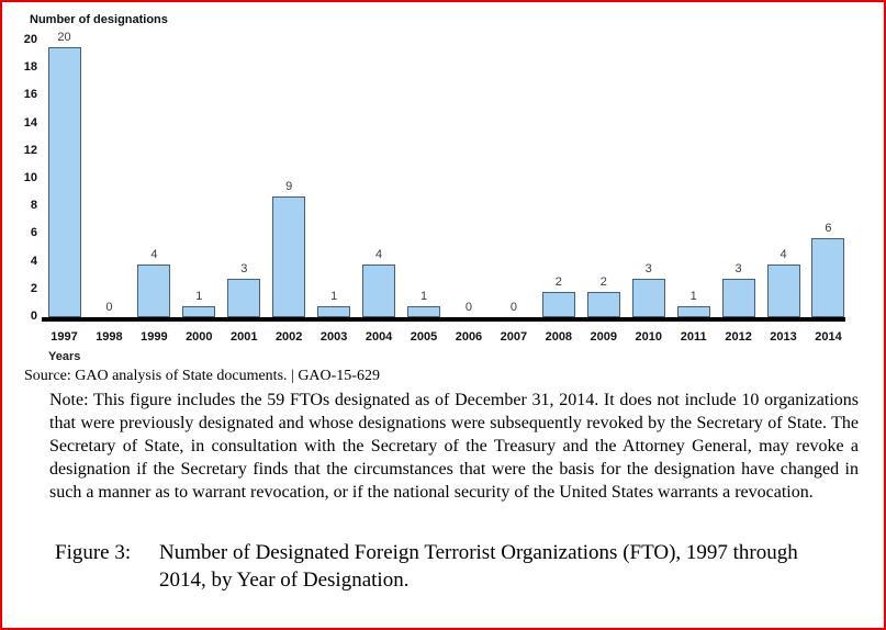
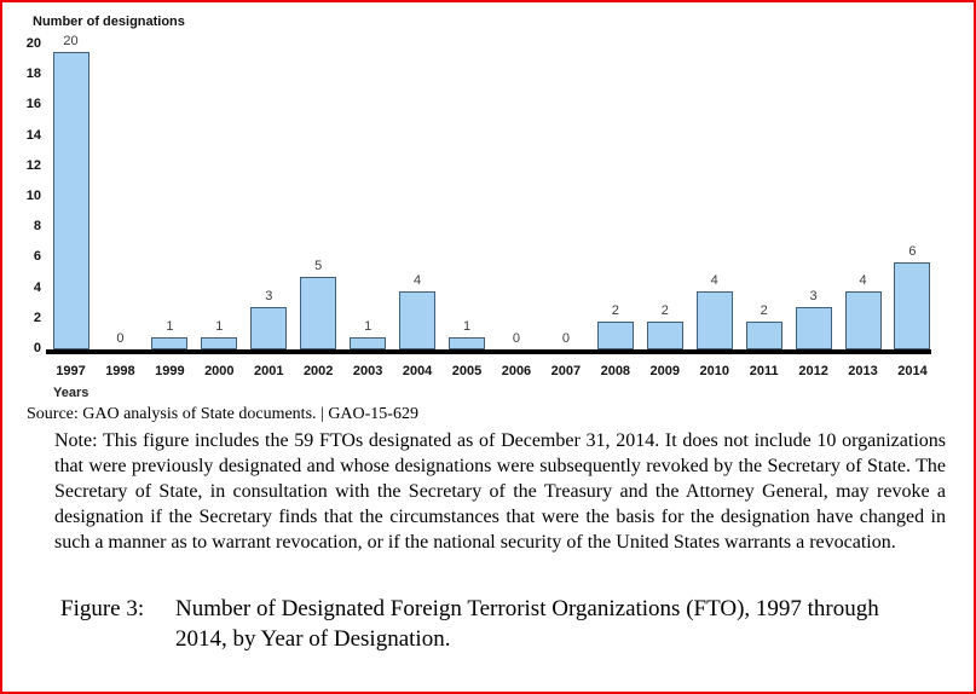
1999: 4 -> 1
2002: 9 -> 5
2010: 3 -> 4
2011: 1 -> 2
